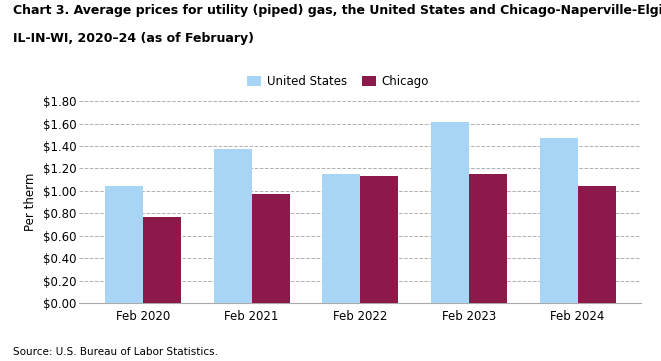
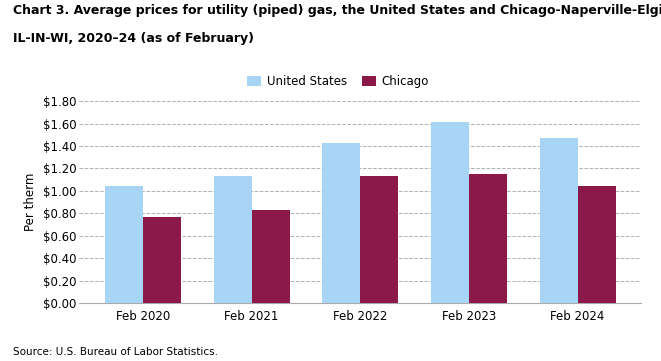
United States/Feb 2021: $1.37 -> $1.13
Chicago/Feb 2021: $0.97 -> $0.83
United States/Feb 2022: $1.15 -> $1.43
